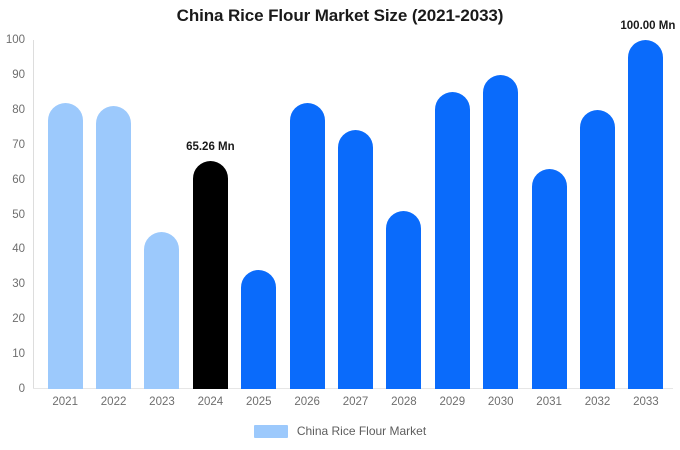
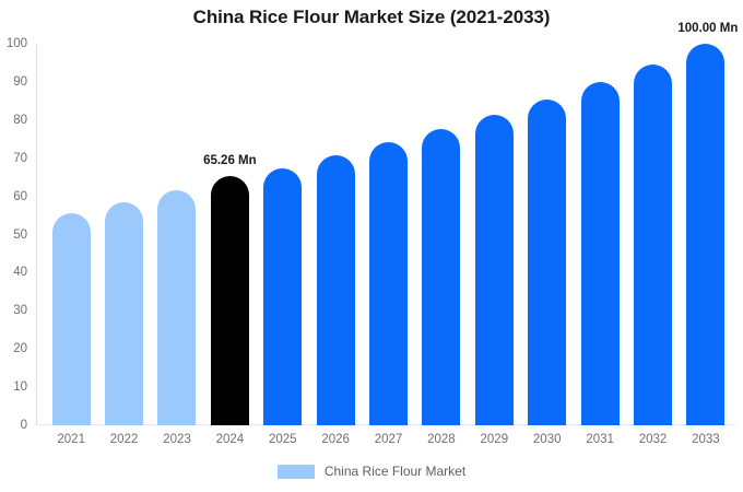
2021: 82 -> 56
2022: 81 -> 59
2023: 45 -> 62
2025: 34 -> 67
2026: 82 -> 71
2028: 51 -> 78
2029: 85 -> 81
2030: 90 -> 86
2031: 63 -> 90
2032: 80 -> 95
